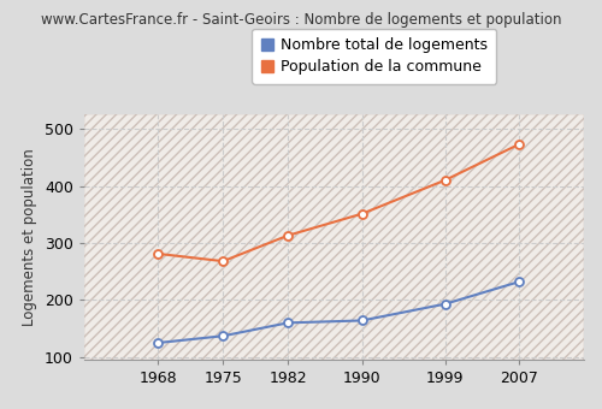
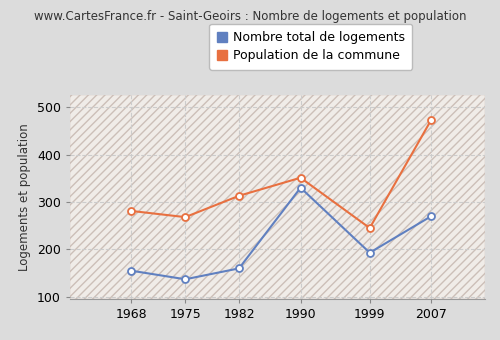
Nombre total de logements/1968: 125 -> 155
Nombre total de logements/1990: 164 -> 330
Population de la commune/1999: 410 -> 245
Nombre total de logements/2007: 232 -> 270
